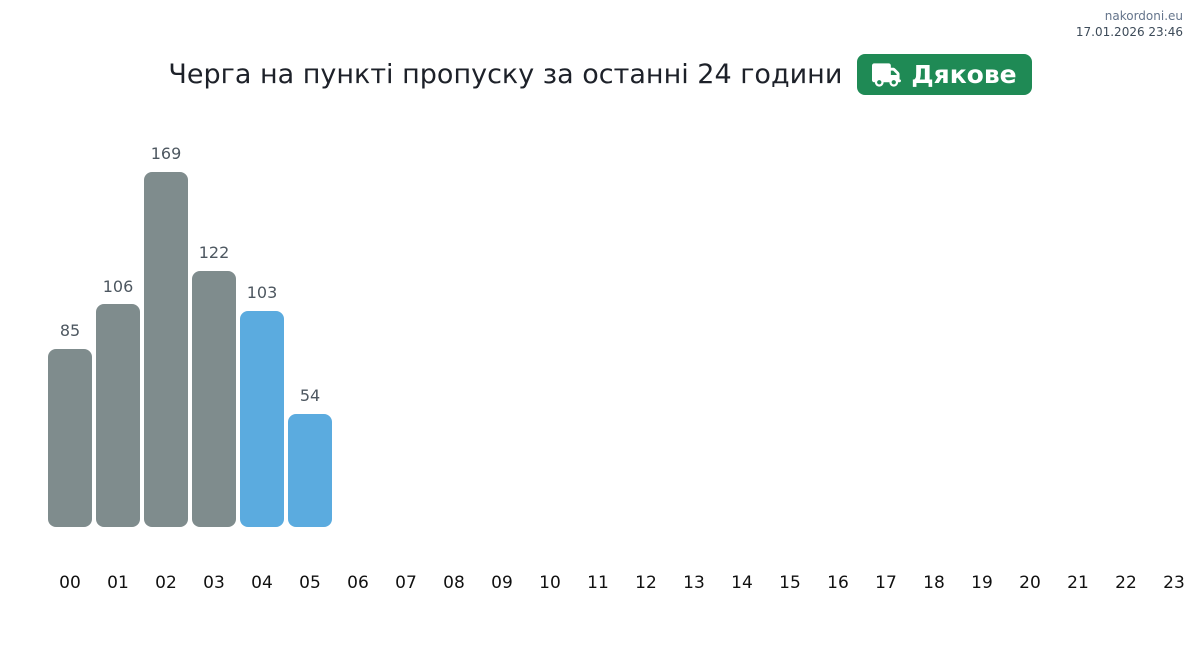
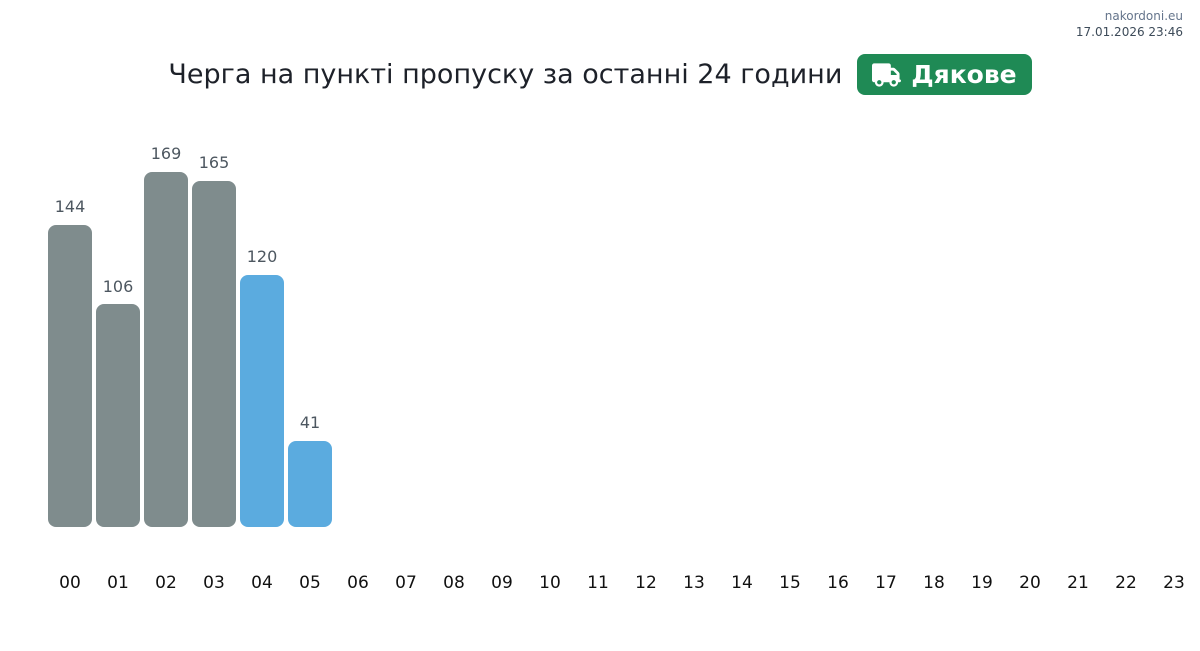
00: 85 -> 144
03: 122 -> 165
04: 103 -> 120
05: 54 -> 41
